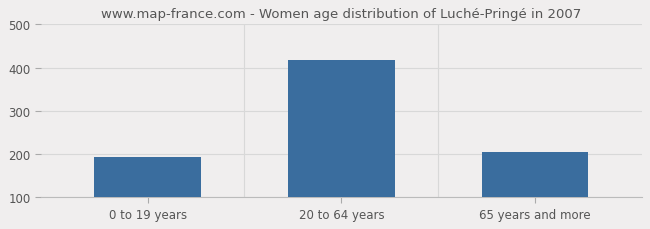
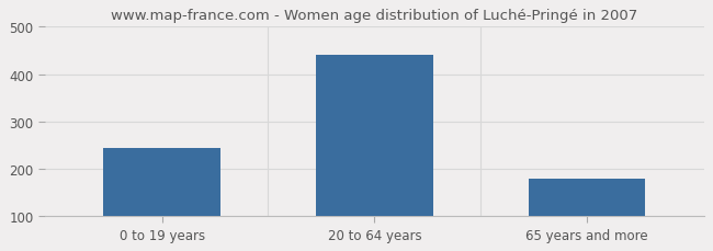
0 to 19 years: 192 -> 245
20 to 64 years: 418 -> 440
65 years and more: 205 -> 180
